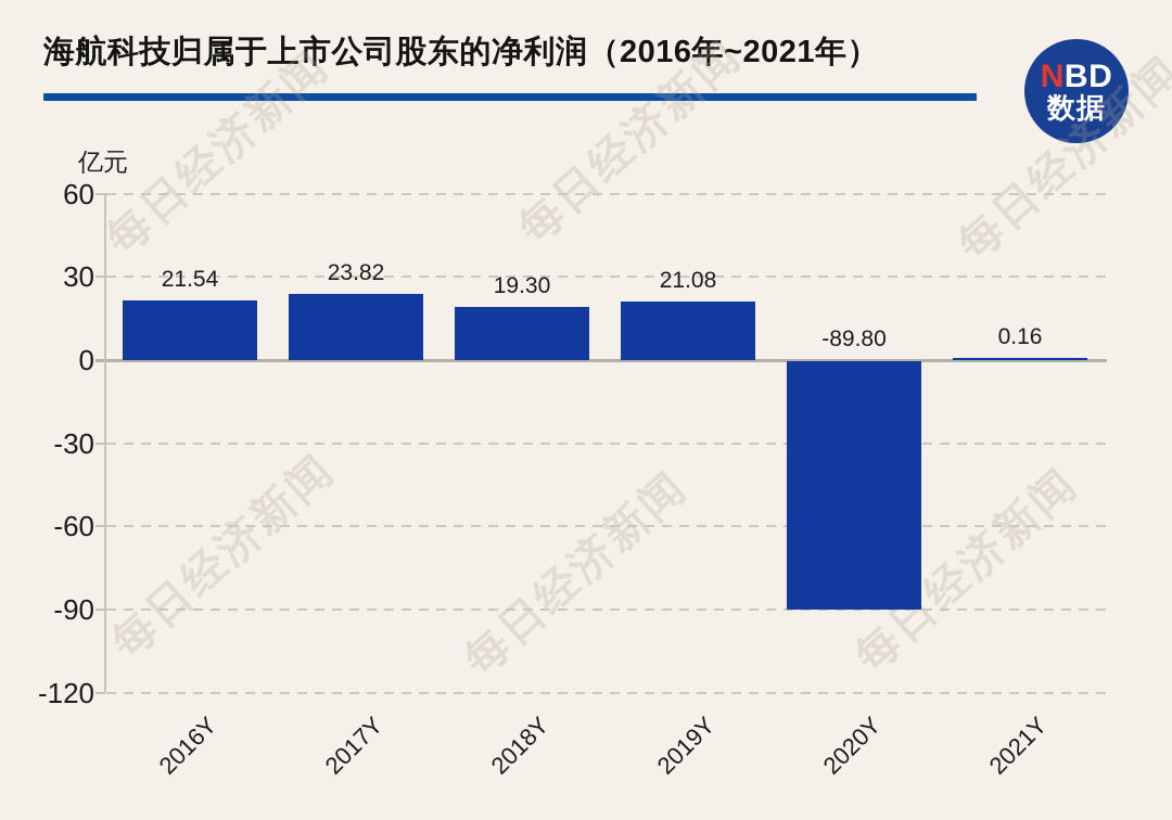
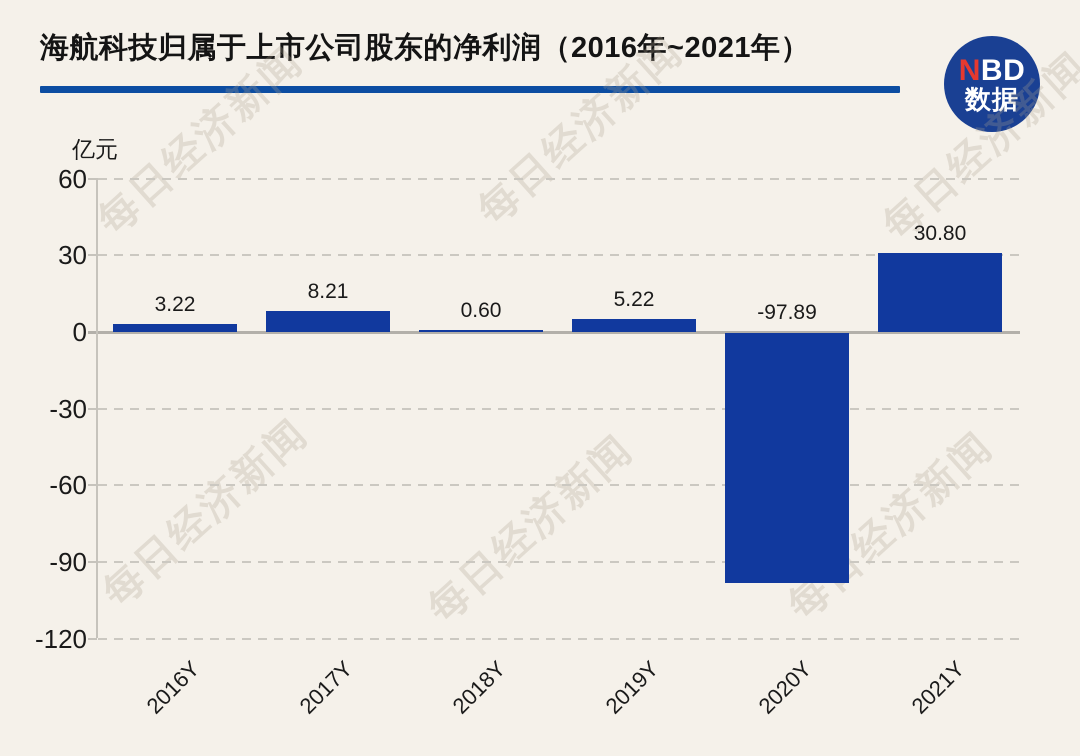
2016Y: 21.54 -> 3.22
2017Y: 23.82 -> 8.21
2018Y: 19.30 -> 0.60
2019Y: 21.08 -> 5.22
2020Y: -89.80 -> -97.89
2021Y: 0.16 -> 30.80
